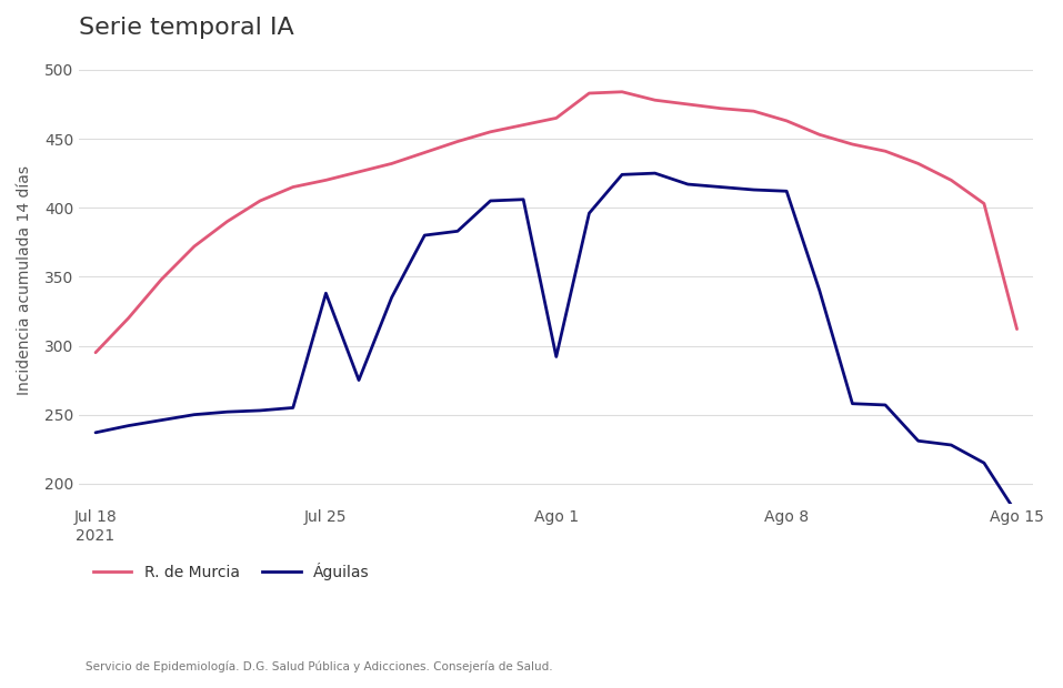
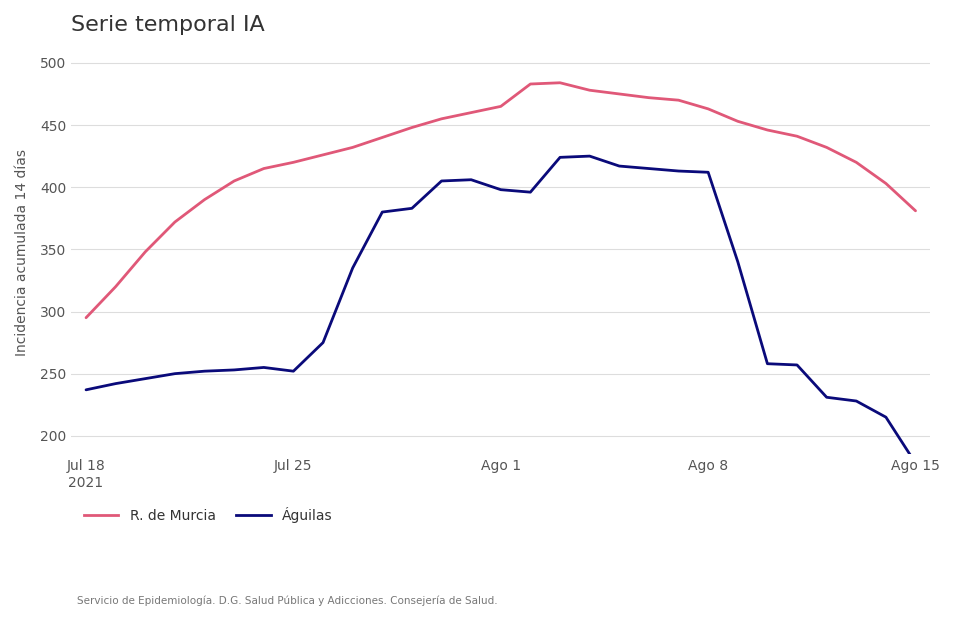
Águilas/Jul 25: 338 -> 252
Águilas/Ago 1: 292 -> 398
R. de Murcia/Ago 15: 312 -> 381
